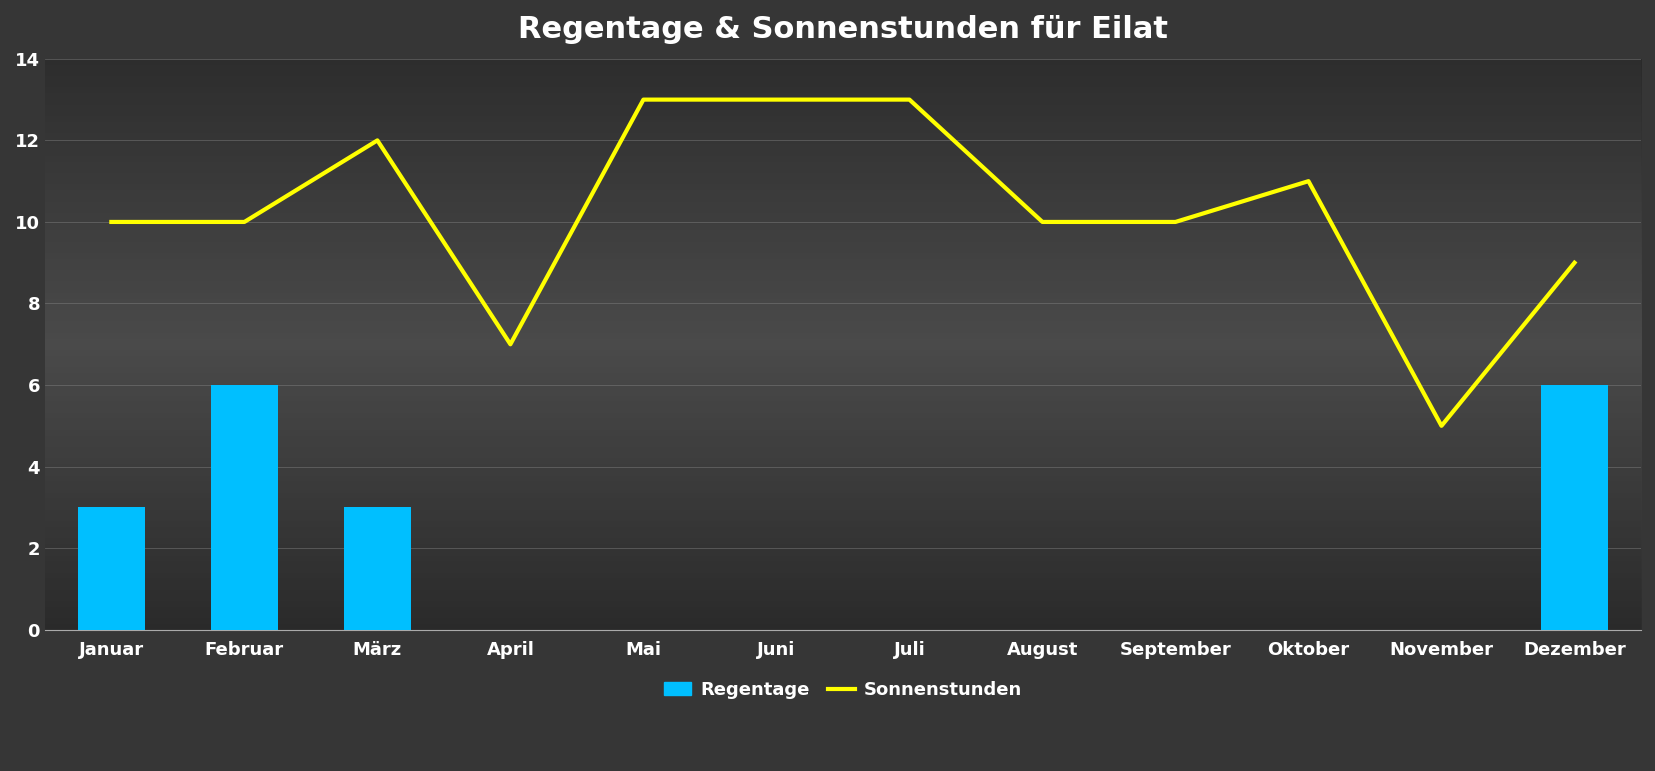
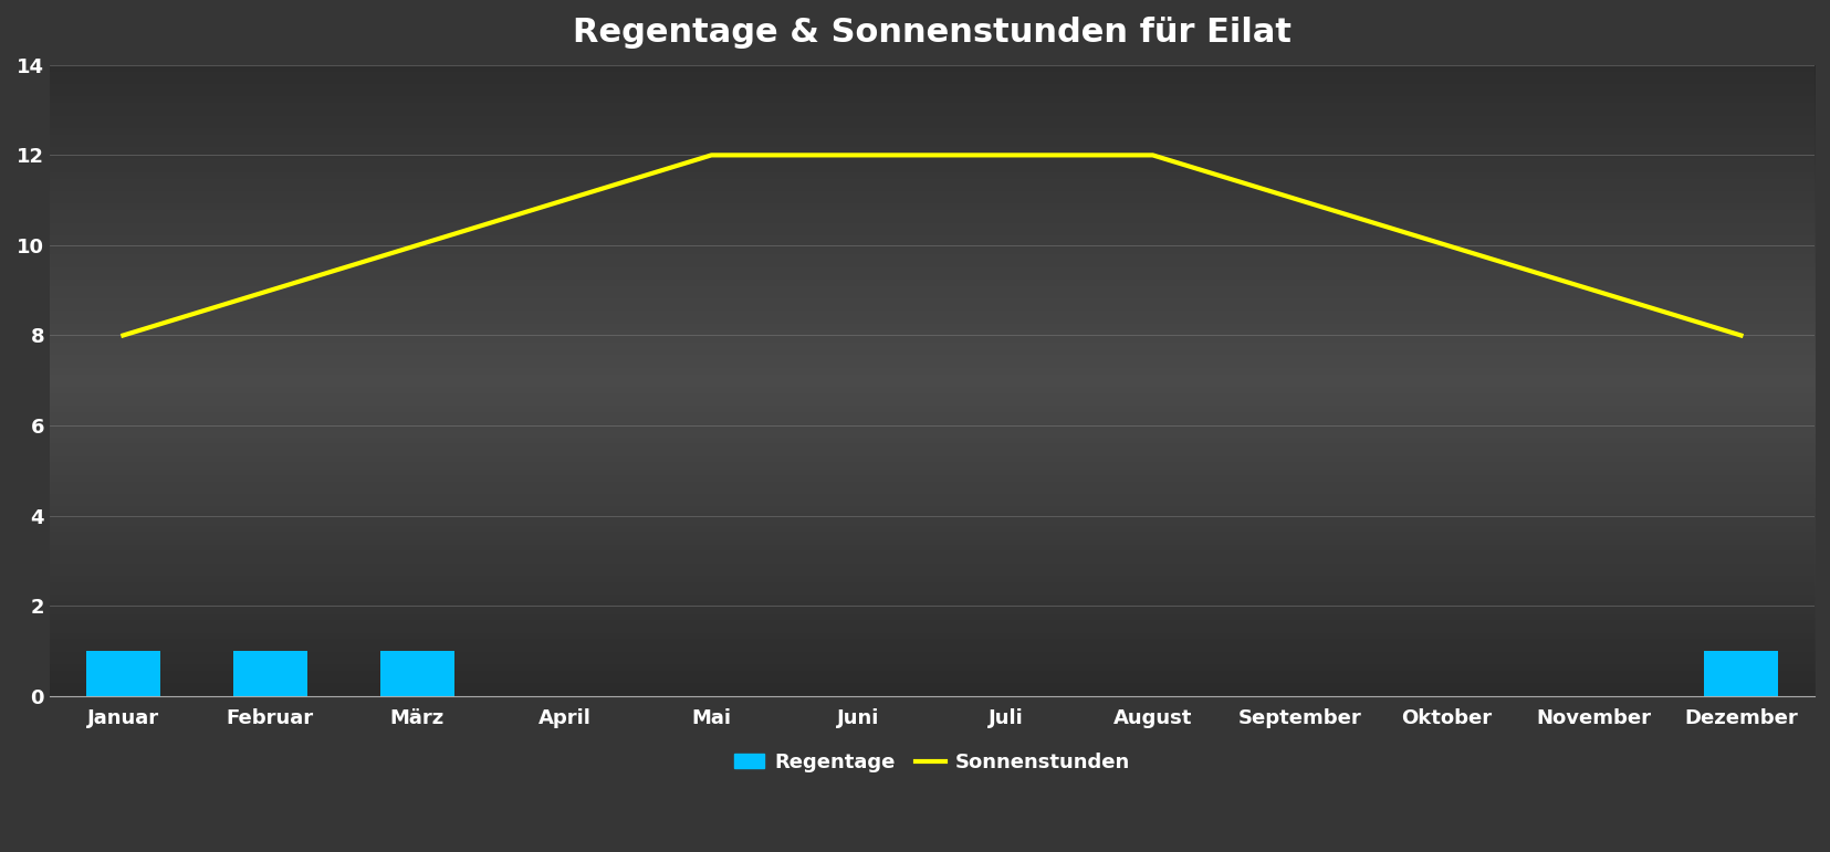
Regentage/Januar: 3 -> 1
Sonnenstunden/Januar: 10 -> 8
Regentage/Februar: 6 -> 1
Sonnenstunden/Februar: 10 -> 9
Regentage/März: 3 -> 1
Sonnenstunden/März: 12 -> 10
Sonnenstunden/April: 7 -> 11
Sonnenstunden/Mai: 13 -> 12
Sonnenstunden/Juni: 13 -> 12
Sonnenstunden/Juli: 13 -> 12
Sonnenstunden/August: 10 -> 12
Sonnenstunden/September: 10 -> 11
Sonnenstunden/Oktober: 11 -> 10
Sonnenstunden/November: 5 -> 9
Regentage/Dezember: 6 -> 1
Sonnenstunden/Dezember: 9 -> 8
